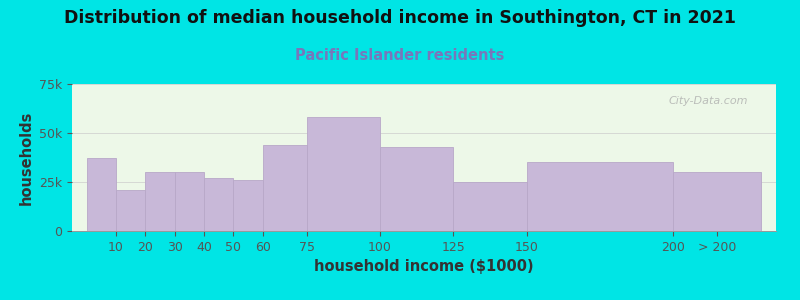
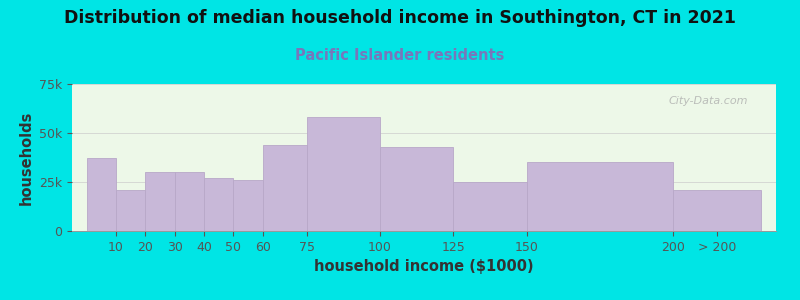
> 200: 30k -> 21k
